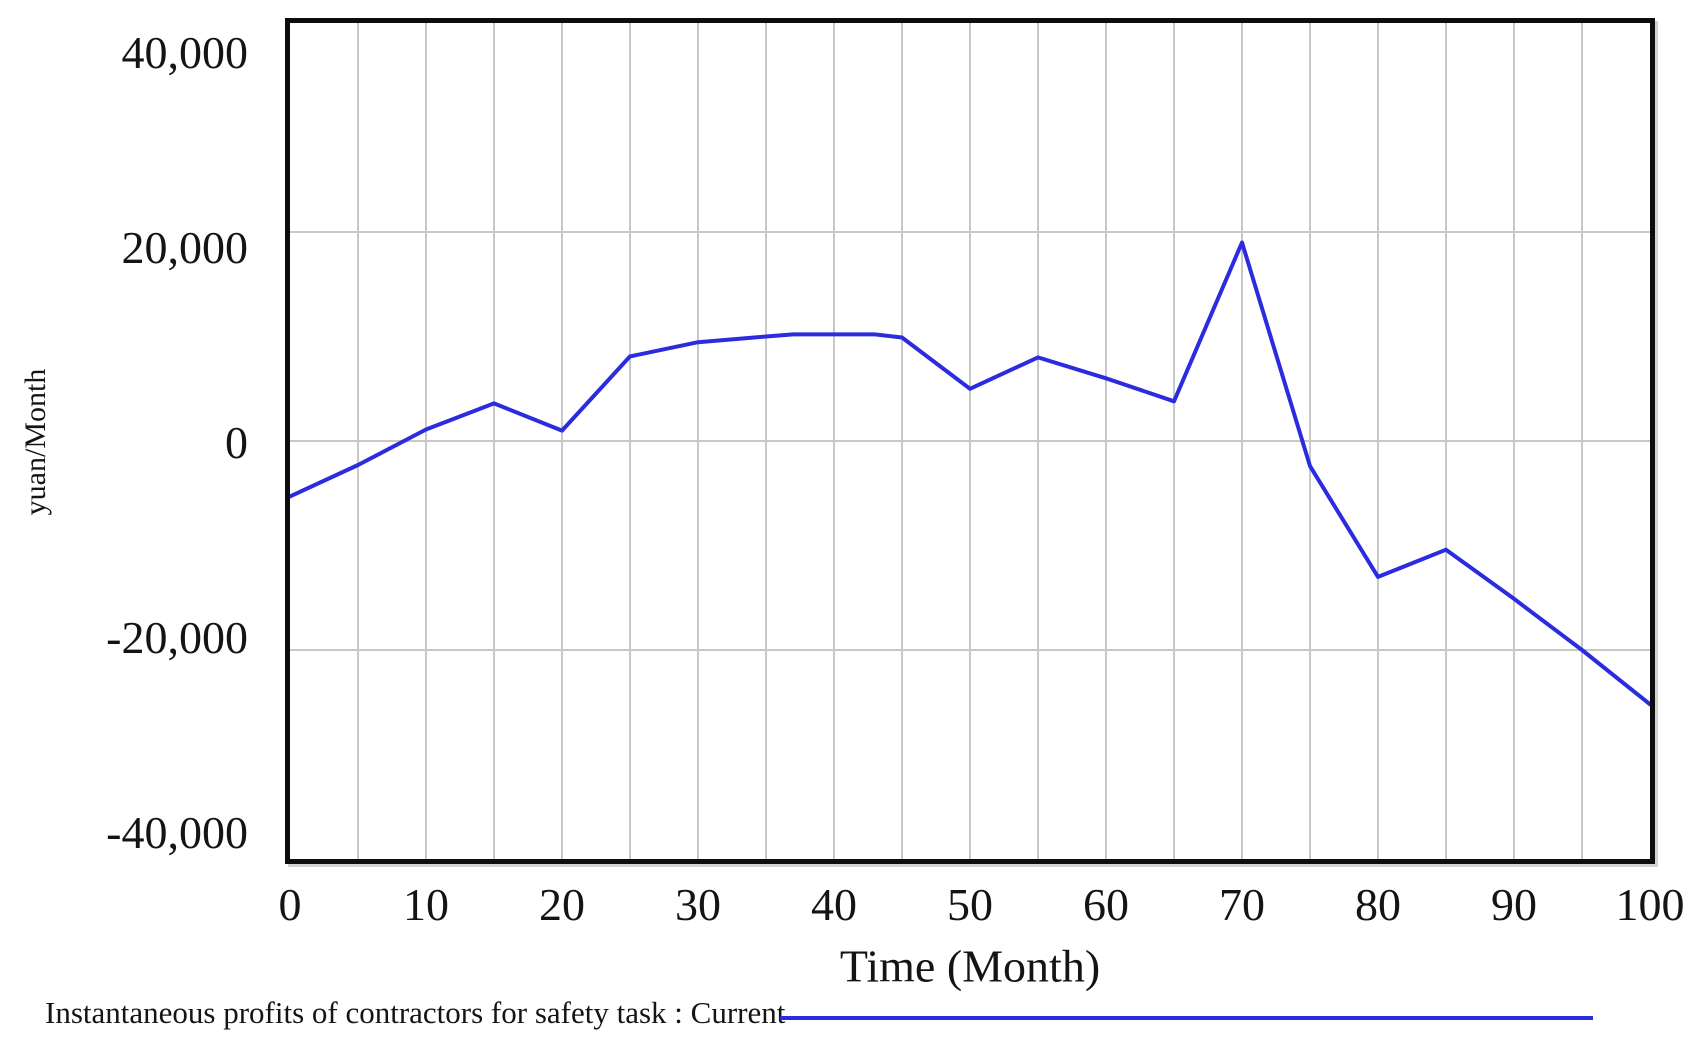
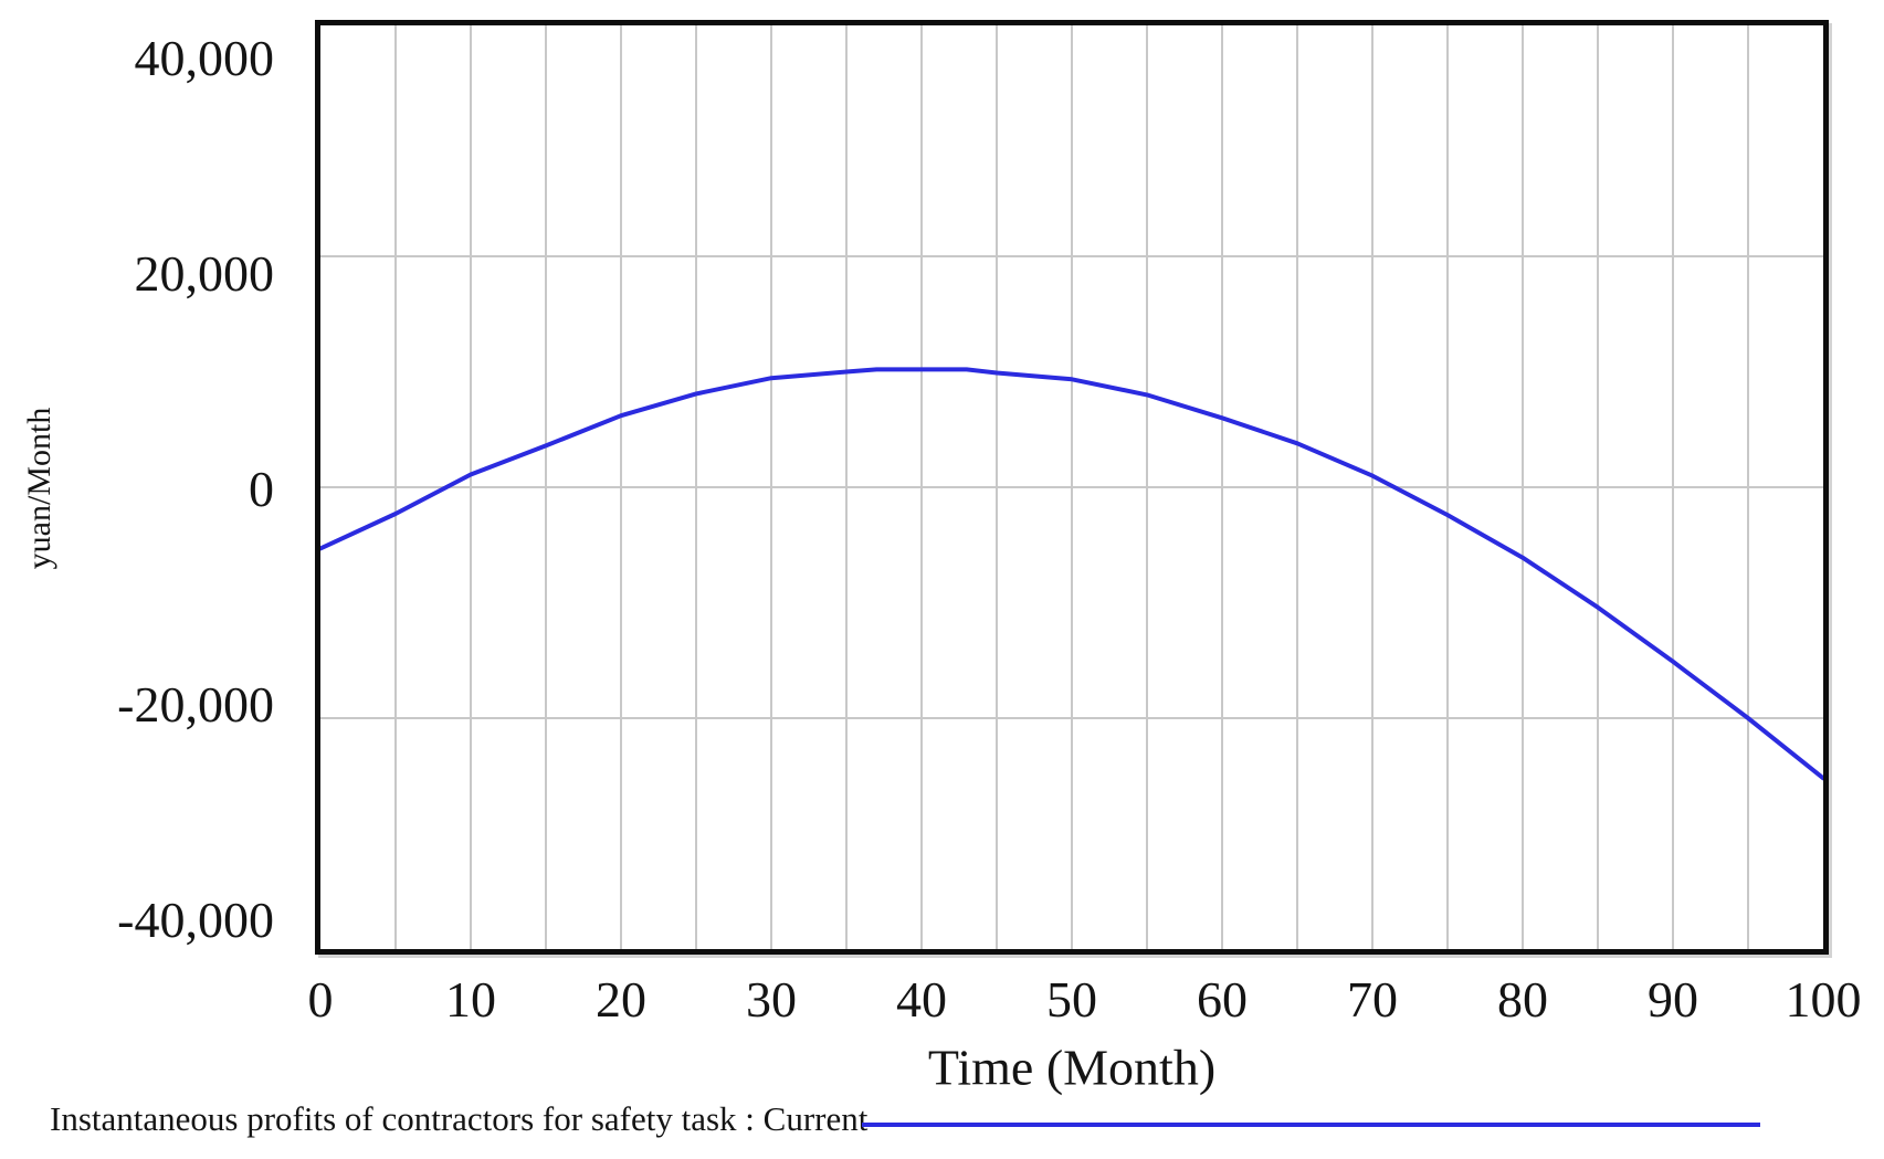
20: 1000 -> 6000
50: 5000 -> 9000
70: 19000 -> 1000
80: -13000 -> -6000
